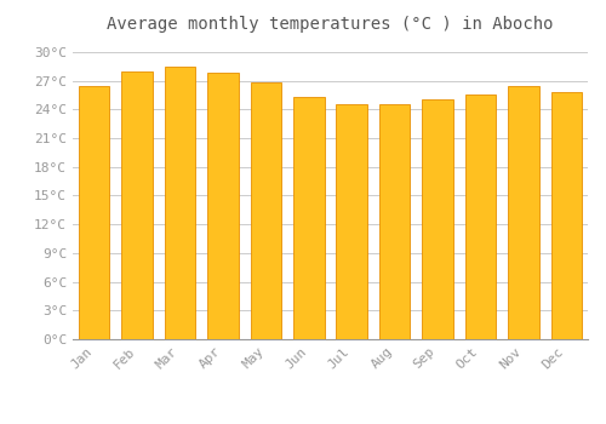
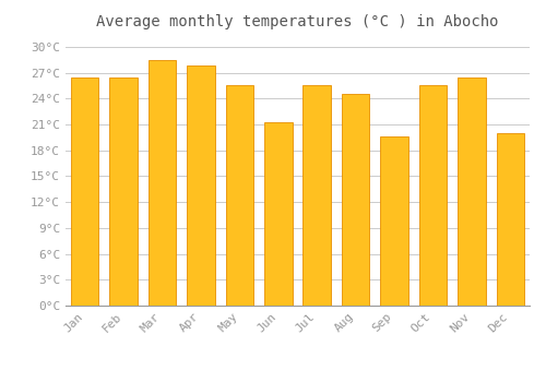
Feb: 28.0°C -> 26.4°C
May: 26.8°C -> 25.6°C
Jun: 25.3°C -> 21.2°C
Jul: 24.5°C -> 25.6°C
Sep: 25.0°C -> 19.6°C
Dec: 25.8°C -> 20.0°C
